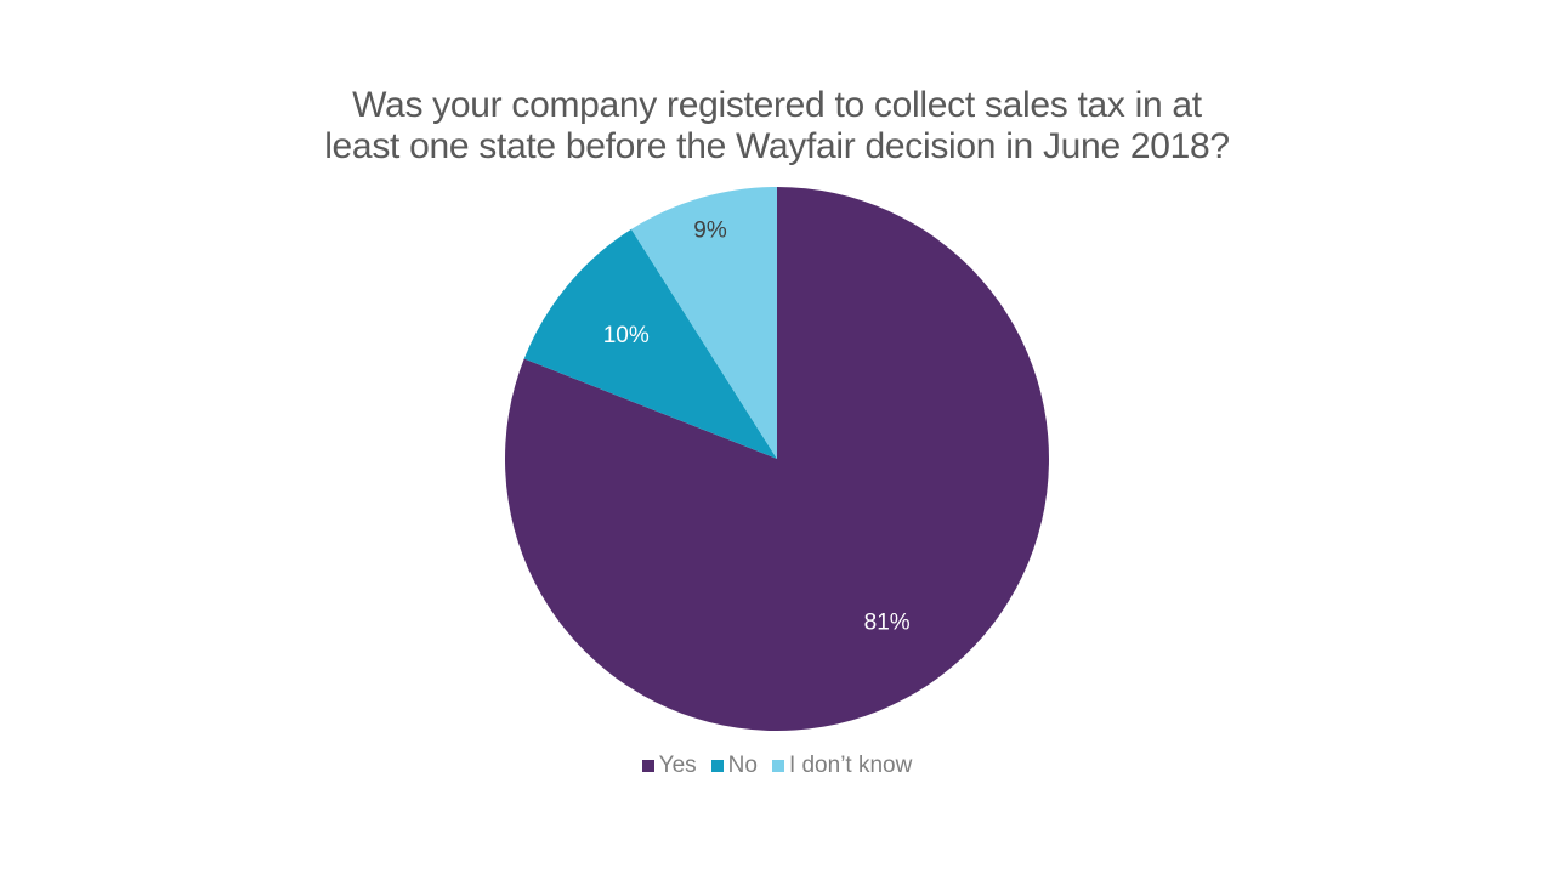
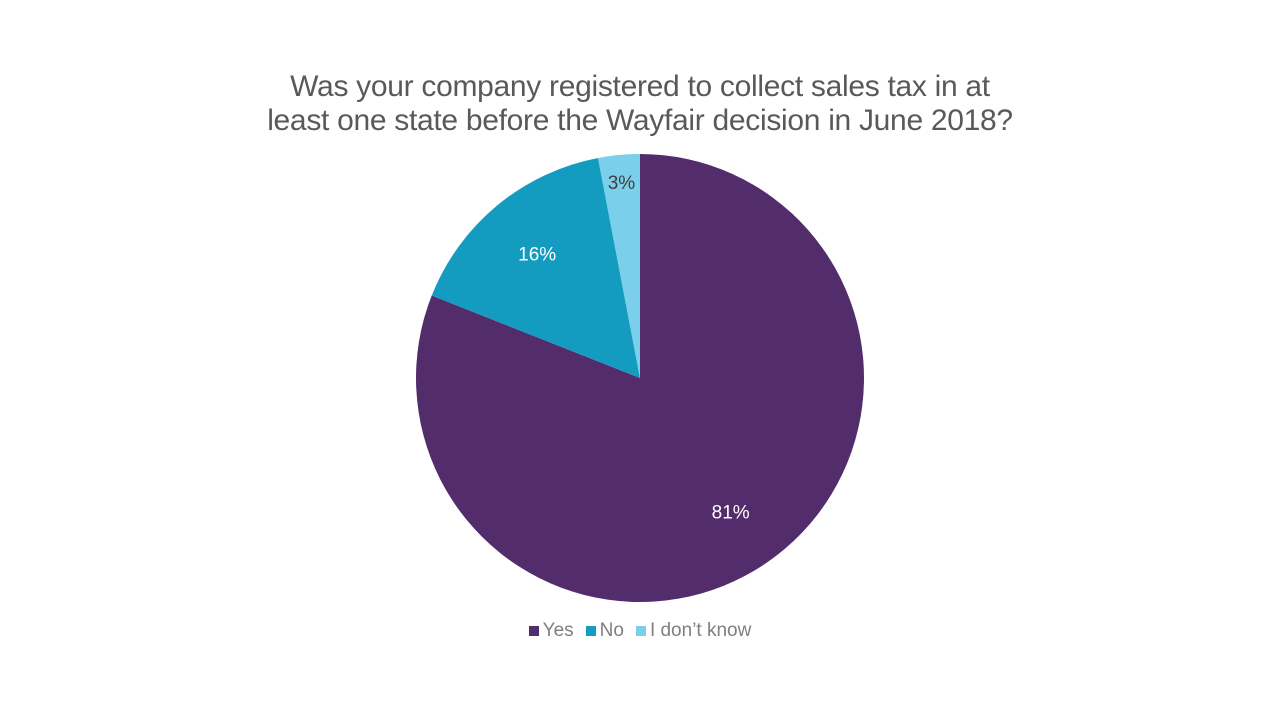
No: 10% -> 16%
I don’t know: 9% -> 3%
